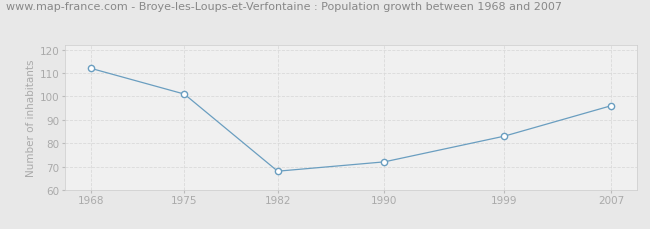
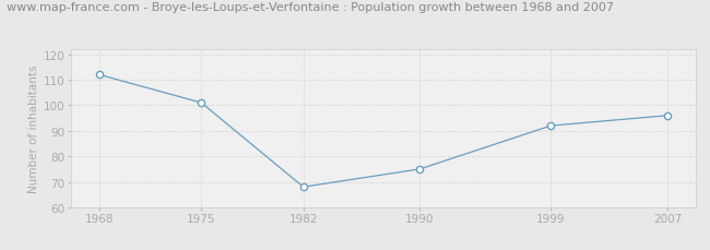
1990: 72 -> 75
1999: 83 -> 92
